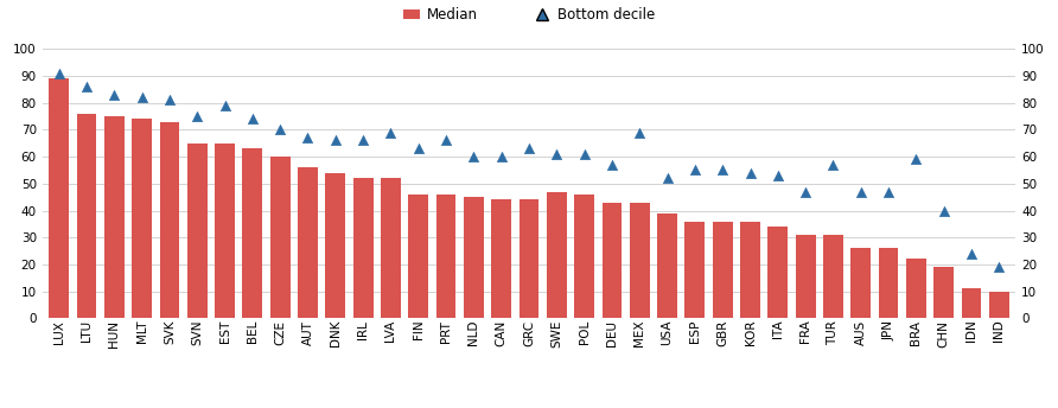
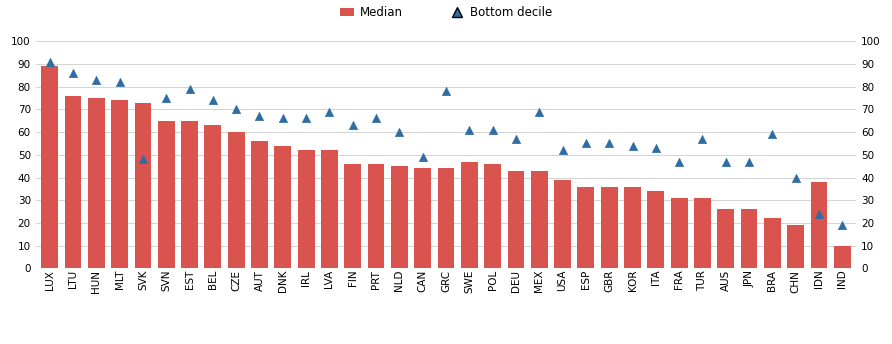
Bottom decile/SVK: 81 -> 48
Bottom decile/CAN: 60 -> 49
Bottom decile/GRC: 63 -> 78
Median/IDN: 11 -> 38
